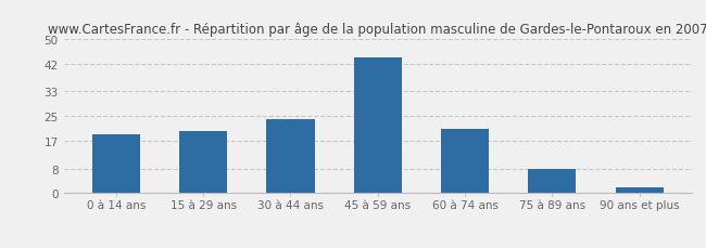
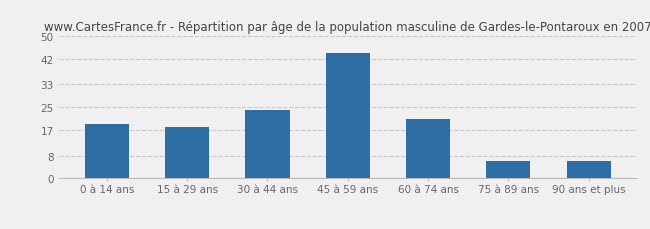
15 à 29 ans: 20 -> 18
75 à 89 ans: 8 -> 6
90 ans et plus: 2 -> 6
